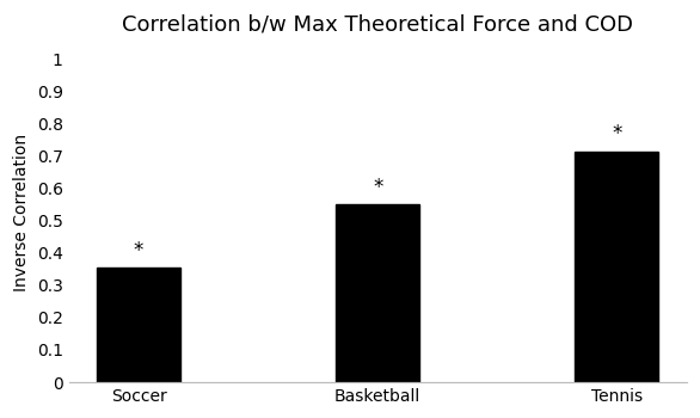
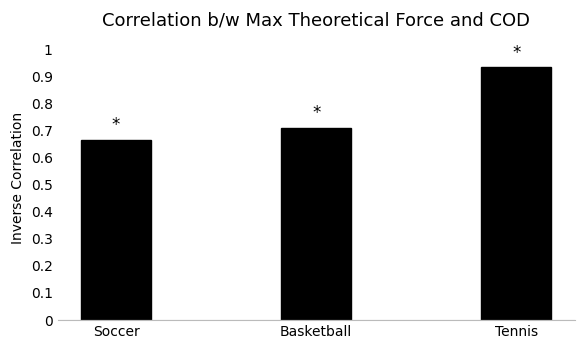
Soccer: 0.355 -> 0.667
Basketball: 0.550 -> 0.712
Tennis: 0.715 -> 0.935
